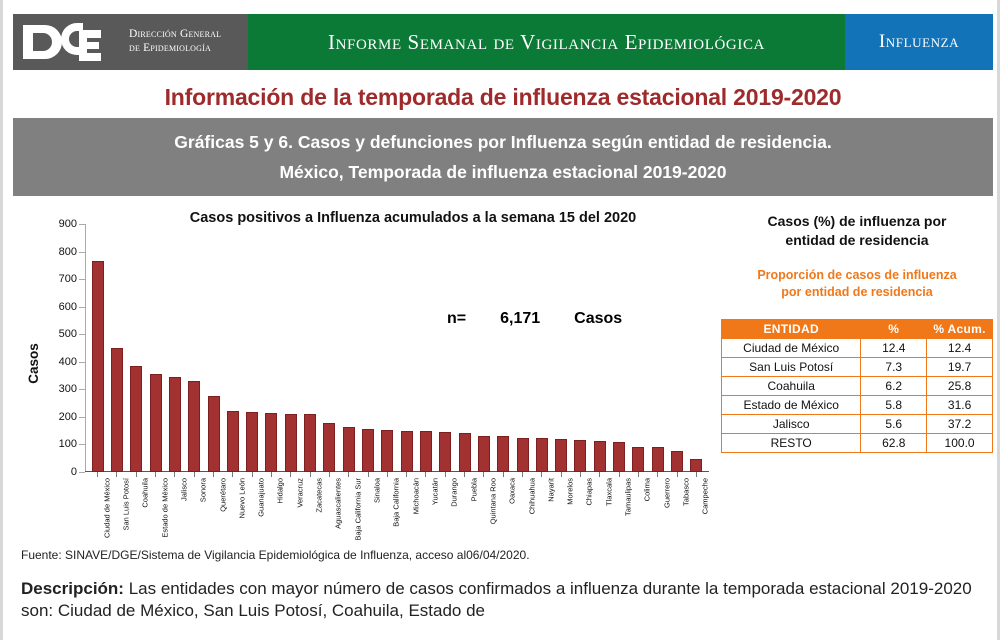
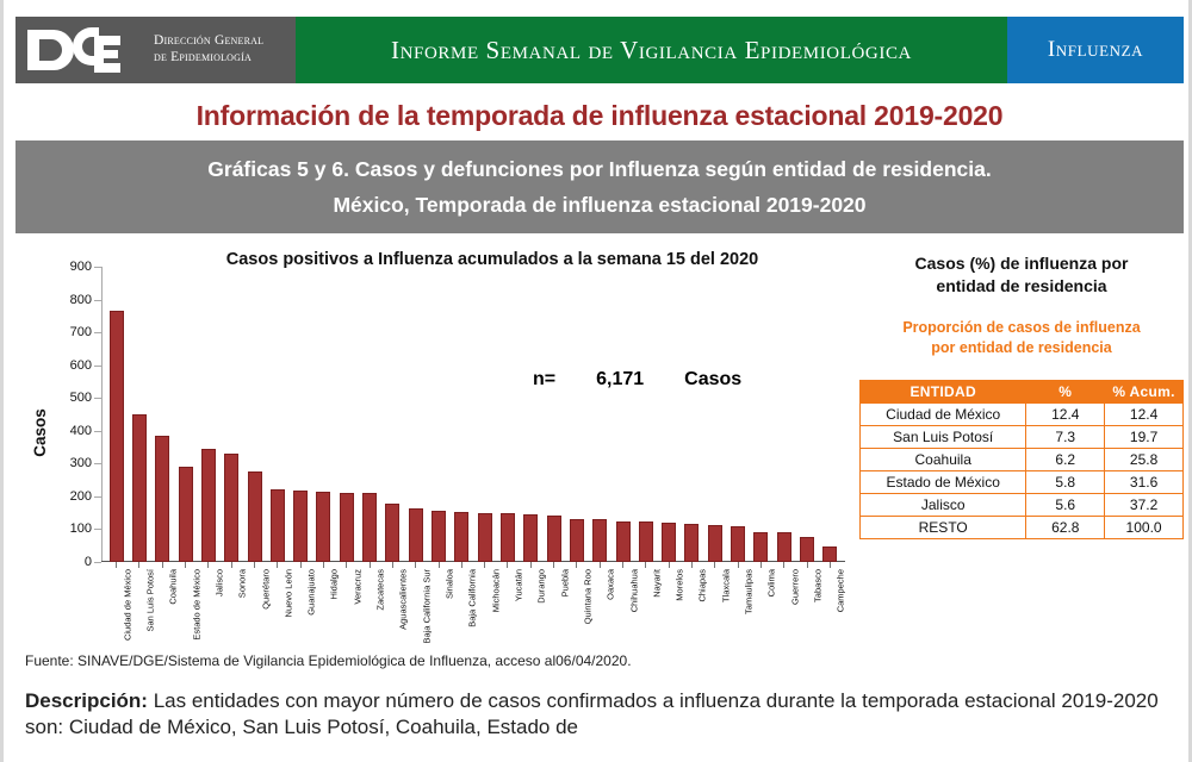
Estado de México: 360 -> 290
